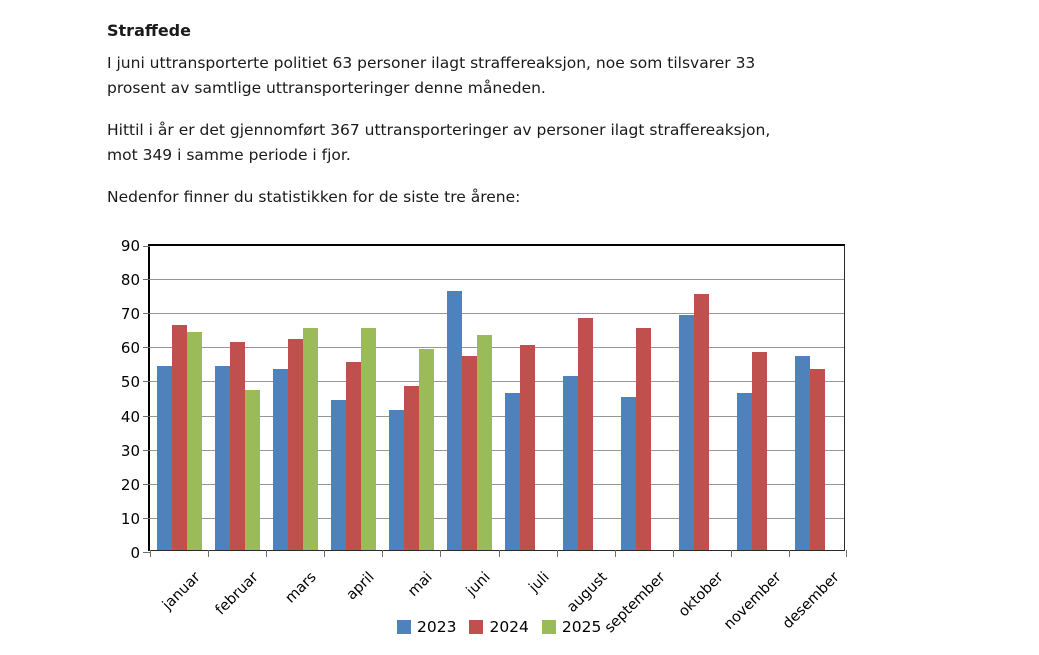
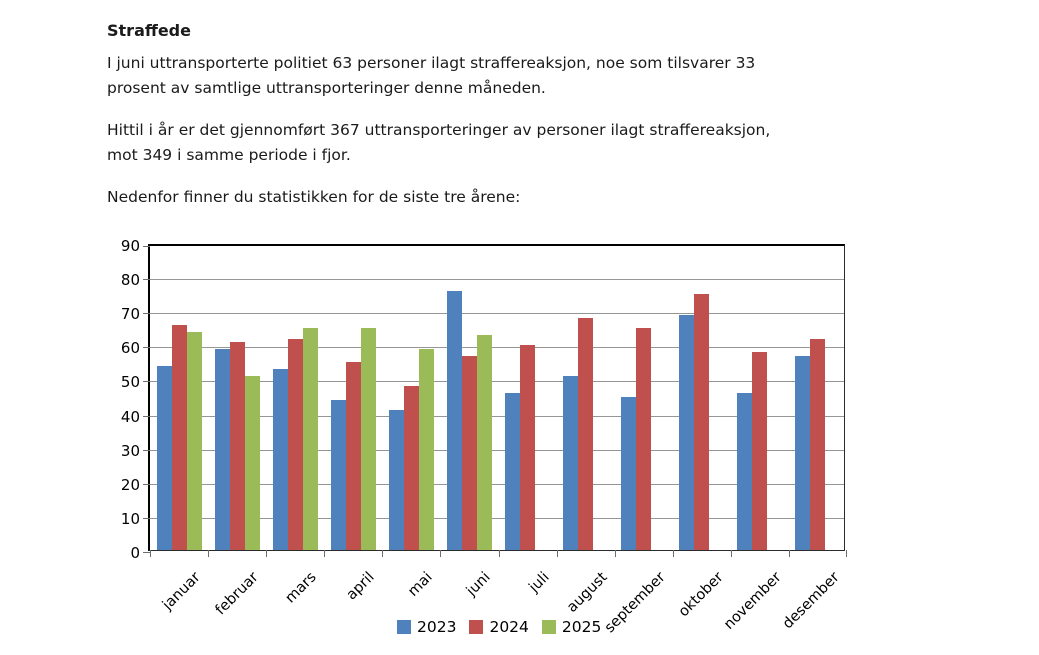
2023/februar: 54 -> 59
2025/februar: 47 -> 51
2024/desember: 53 -> 62
